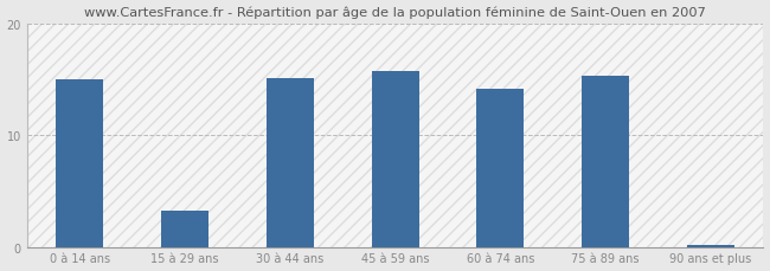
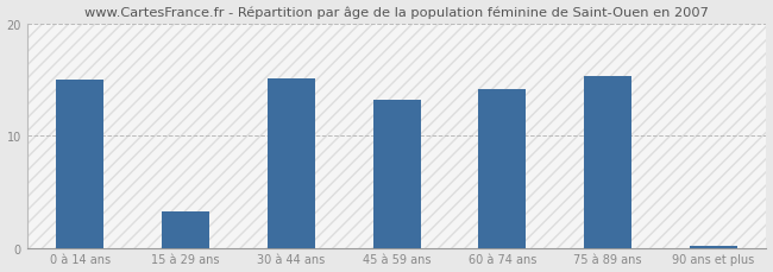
45 à 59 ans: 15.8 -> 13.2
